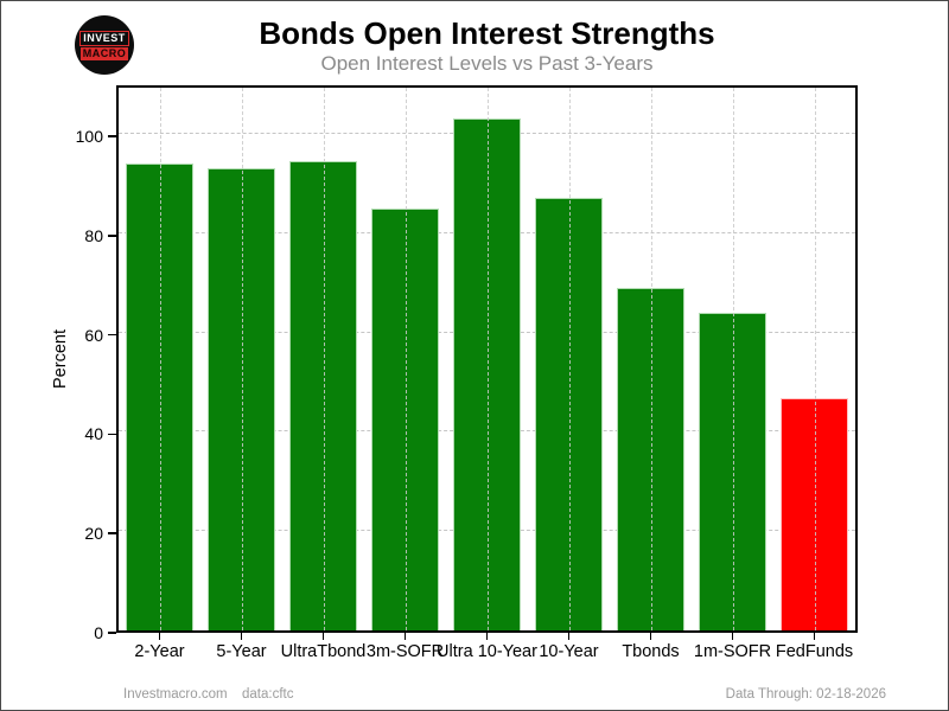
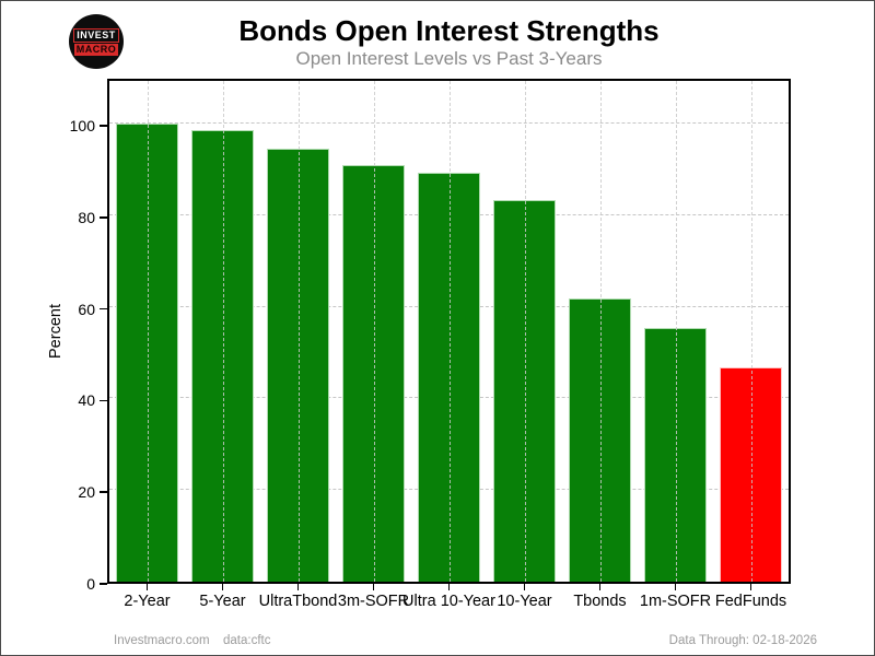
2-Year: 94 -> 100
5-Year: 93 -> 99
3m-SOFR: 85 -> 91
Ultra 10-Year: 103 -> 89
10-Year: 87 -> 83
Tbonds: 69 -> 62
1m-SOFR: 64 -> 55
